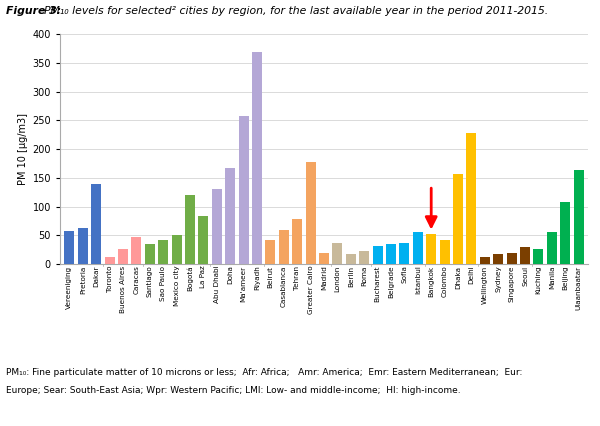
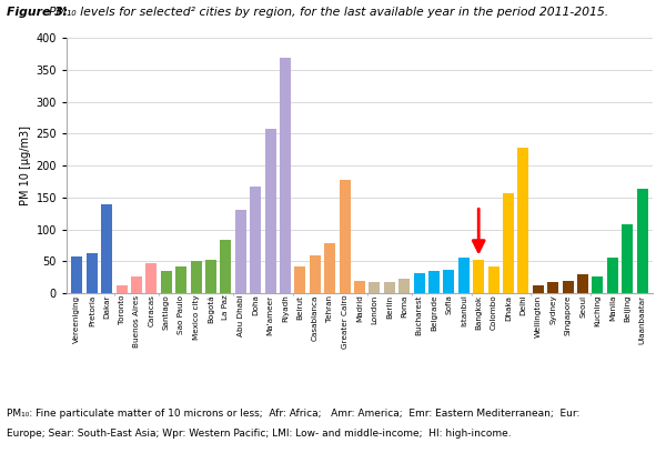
Bogotá: 120 -> 52
London: 36 -> 18
